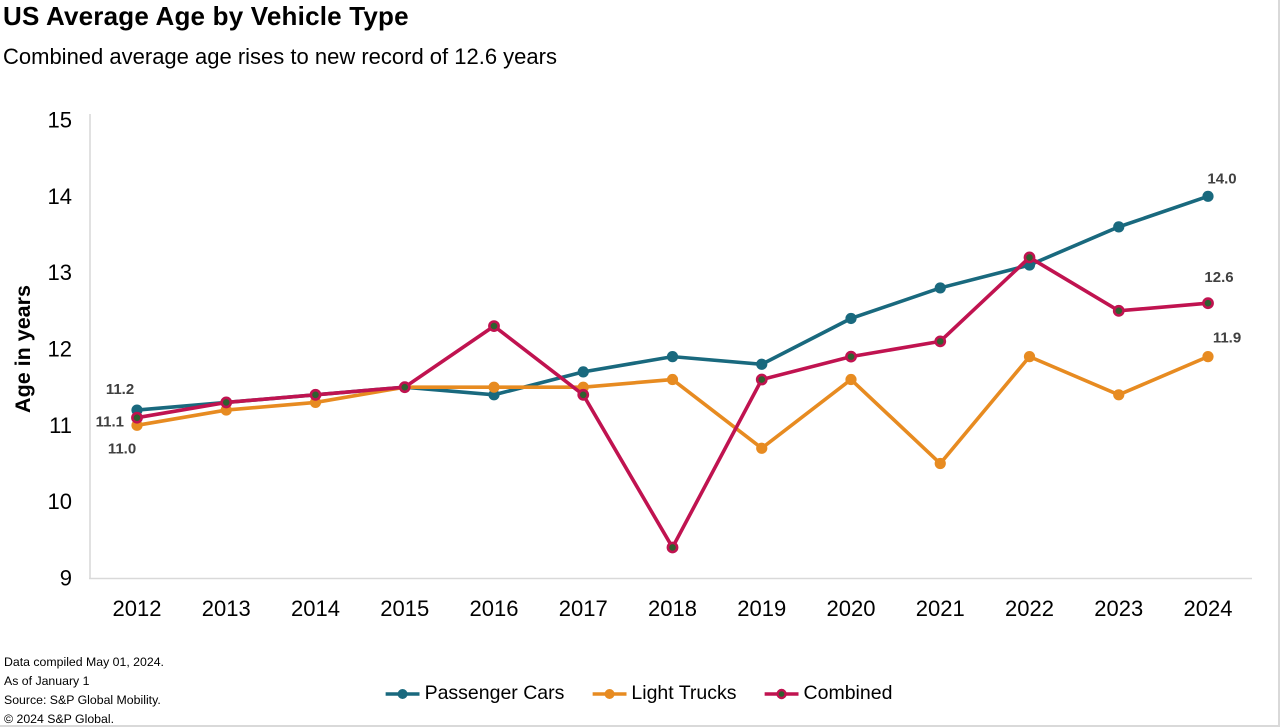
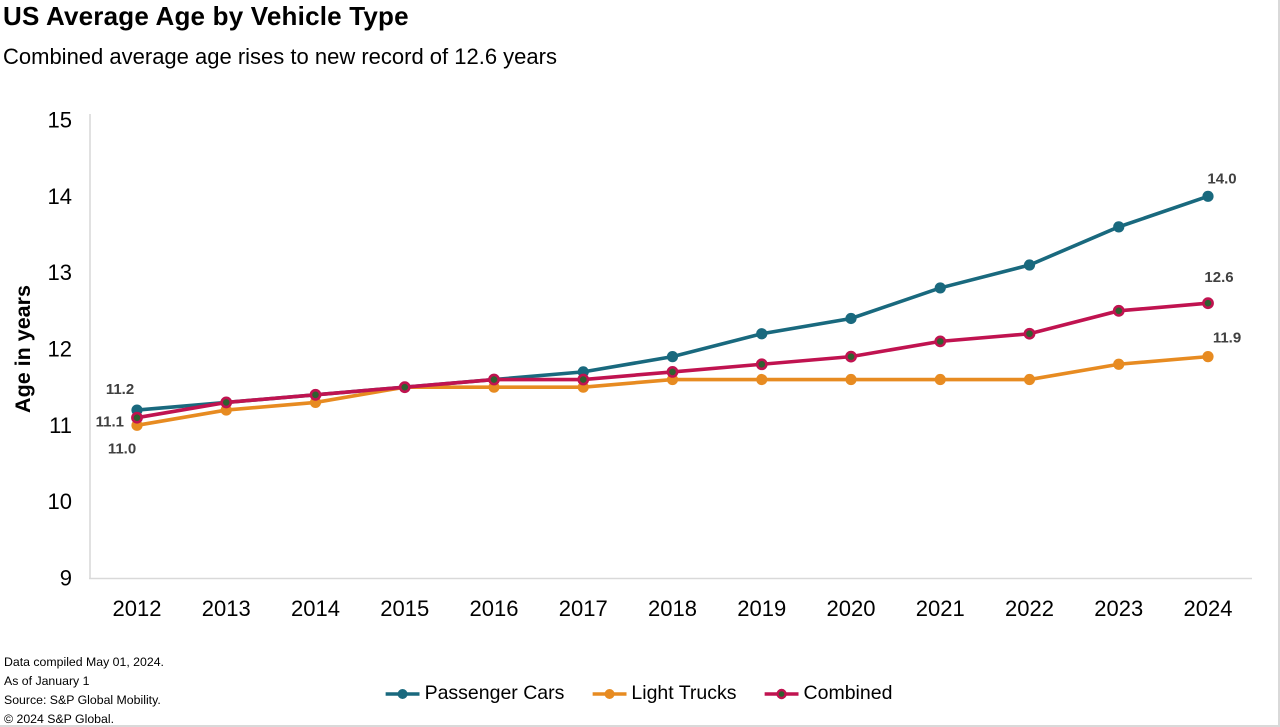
Passenger Cars/2016: 11.4 -> 11.6
Combined/2016: 12.3 -> 11.6
Combined/2017: 11.4 -> 11.6
Combined/2018: 9.4 -> 11.7
Passenger Cars/2019: 11.8 -> 12.2
Light Trucks/2019: 10.7 -> 11.6
Combined/2019: 11.6 -> 11.8
Light Trucks/2021: 10.5 -> 11.6
Light Trucks/2022: 11.9 -> 11.6
Combined/2022: 13.2 -> 12.2
Light Trucks/2023: 11.4 -> 11.8
